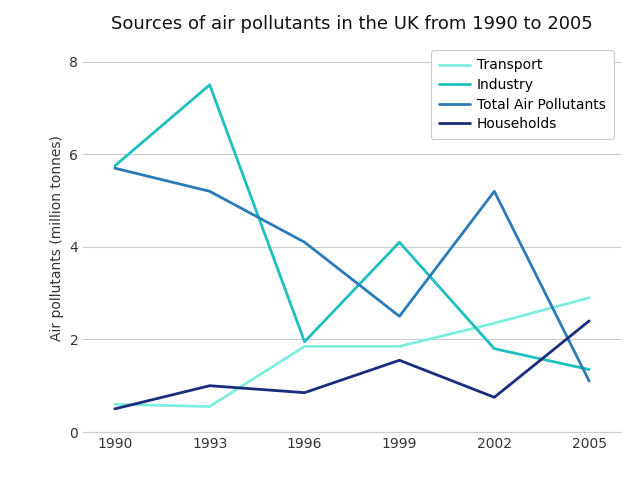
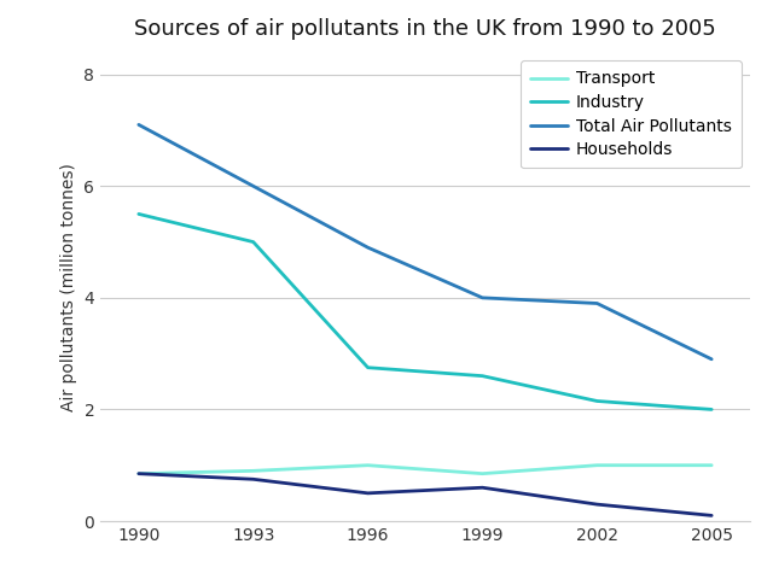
Transport/1990: 0.60 -> 0.85
Industry/1990: 5.75 -> 5.50
Total Air Pollutants/1990: 5.7 -> 7.1
Households/1990: 0.50 -> 0.85
Transport/1993: 0.55 -> 0.90
Industry/1993: 7.50 -> 5.00
Total Air Pollutants/1993: 5.2 -> 6.0
Households/1993: 1.00 -> 0.75
Transport/1996: 1.85 -> 1.00
Industry/1996: 1.95 -> 2.75
Total Air Pollutants/1996: 4.1 -> 4.9
Households/1996: 0.85 -> 0.50
Transport/1999: 1.85 -> 0.85
Industry/1999: 4.10 -> 2.60
Total Air Pollutants/1999: 2.5 -> 4.0
Households/1999: 1.55 -> 0.60
Transport/2002: 2.35 -> 1.00
Industry/2002: 1.80 -> 2.15
Total Air Pollutants/2002: 5.2 -> 3.9
Households/2002: 0.75 -> 0.30
Transport/2005: 2.90 -> 1.00
Industry/2005: 1.35 -> 2.00
Total Air Pollutants/2005: 1.1 -> 2.9
Households/2005: 2.40 -> 0.10
